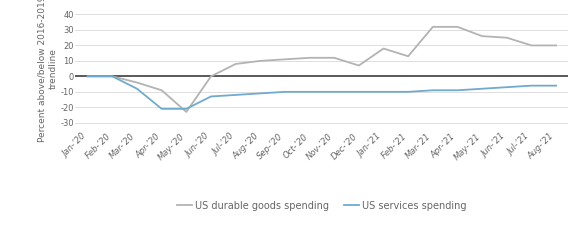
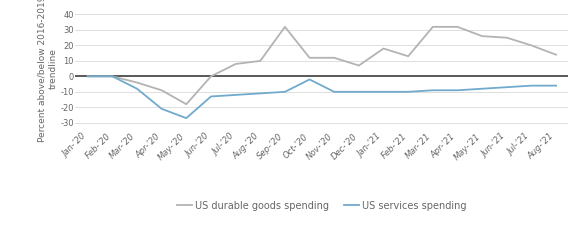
US durable goods spending/May-’20: -23 -> -18
US services spending/May-’20: -21 -> -27
US durable goods spending/Sep-’20: 11 -> 32
US services spending/Oct-’20: -10 -> -2
US durable goods spending/Aug-’21: 20 -> 14
